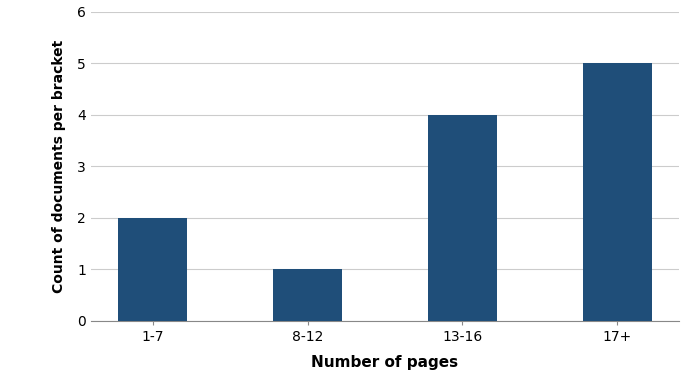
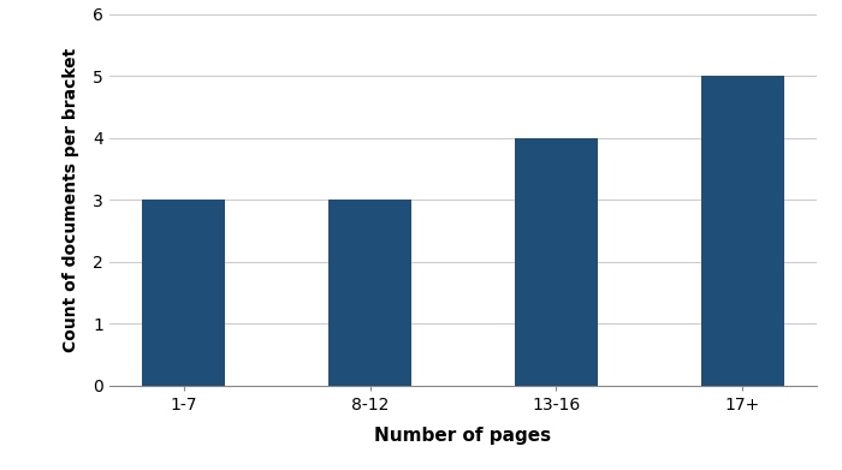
1-7: 2 -> 3
8-12: 1 -> 3
